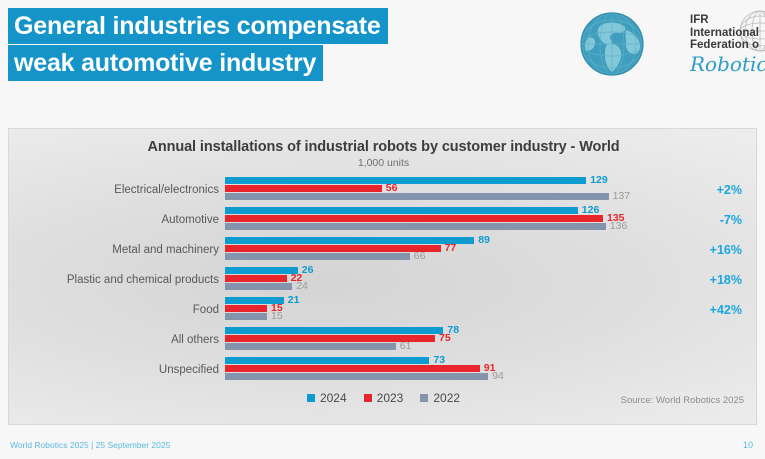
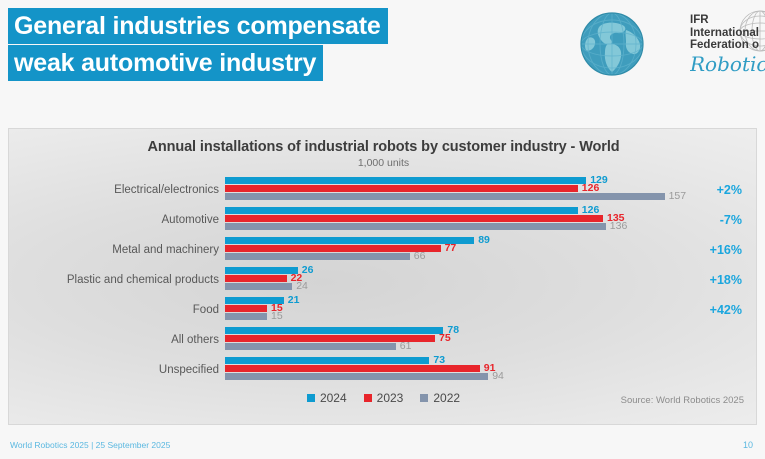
2023/Electrical/electronics: 56 -> 126
2022/Electrical/electronics: 137 -> 157
